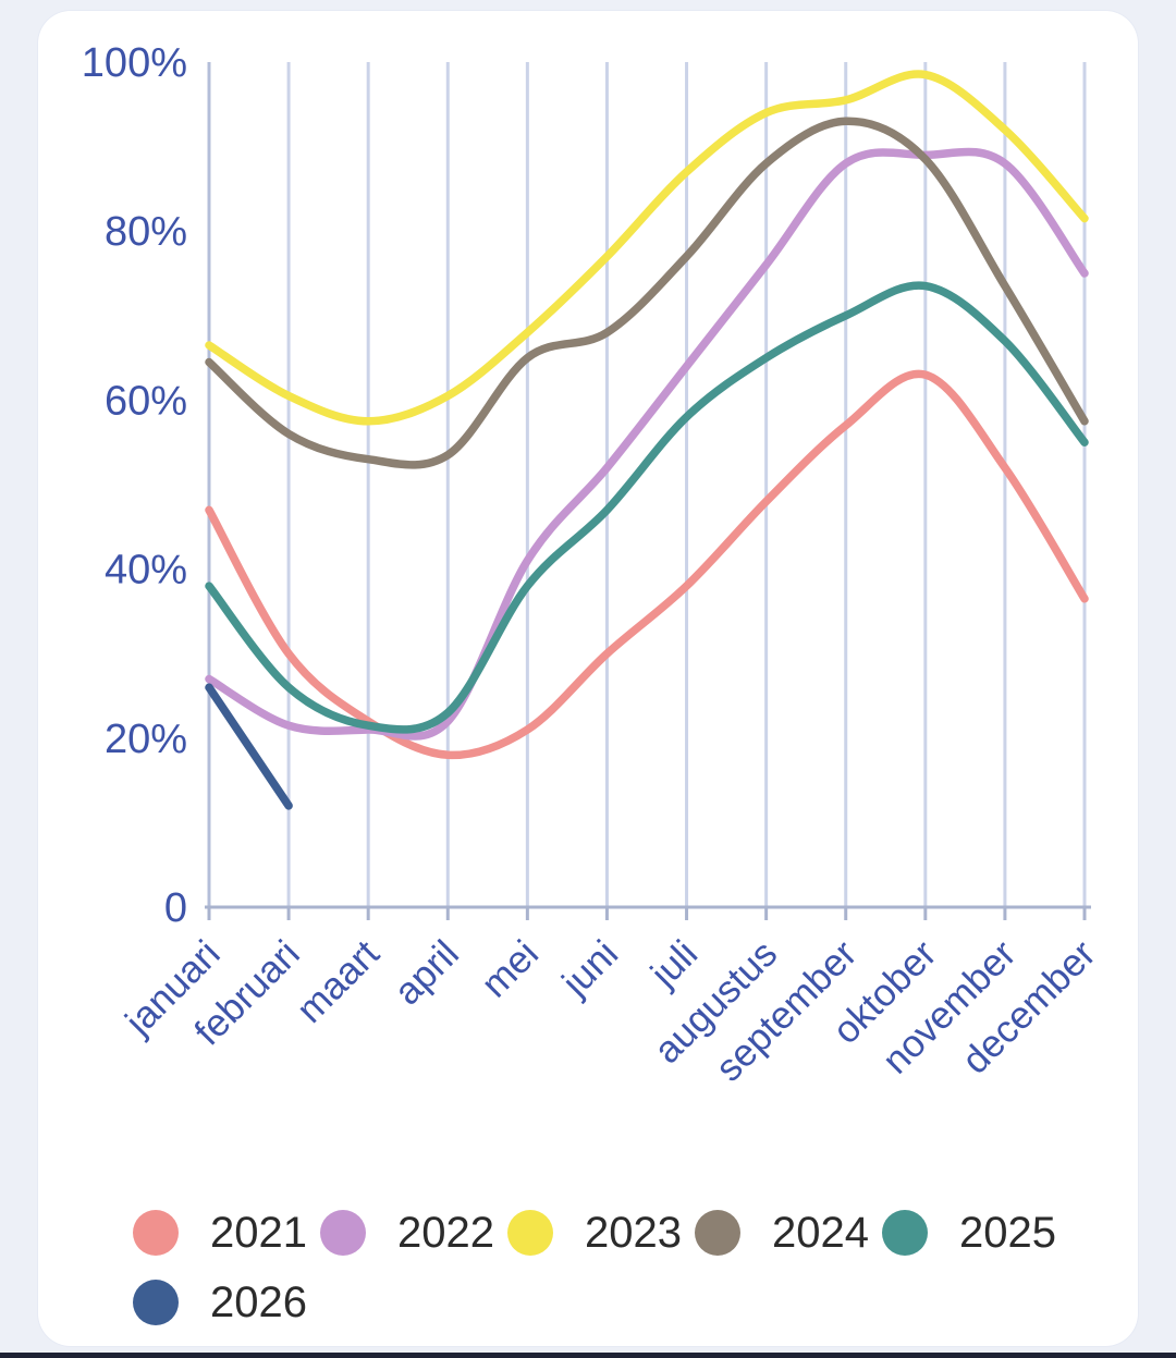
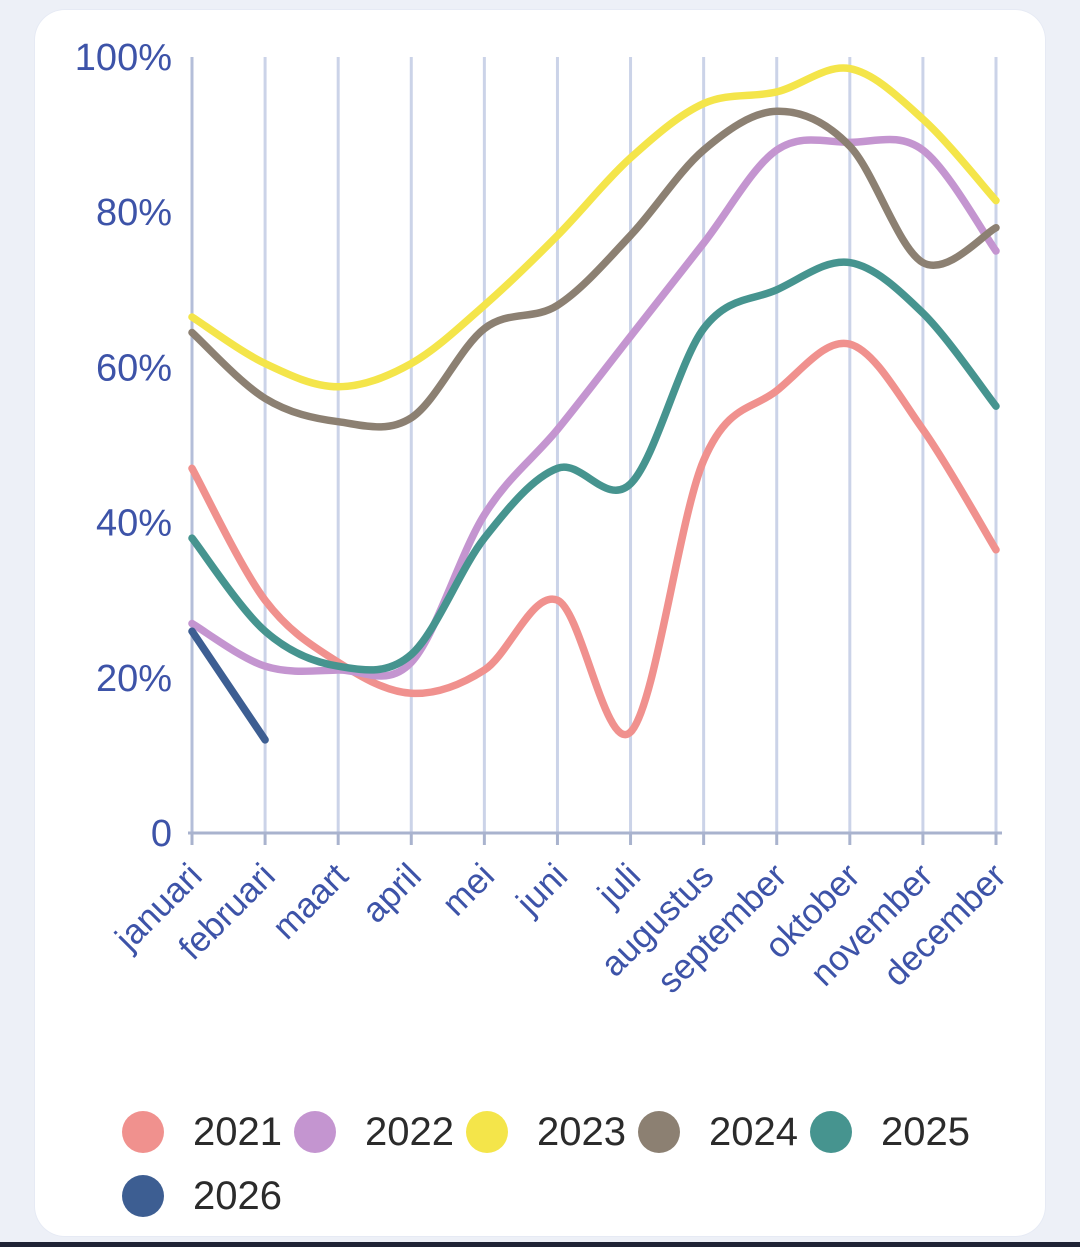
2021/juli: 38% -> 13%
2025/juli: 58% -> 45%
2024/december: 58% -> 78%
